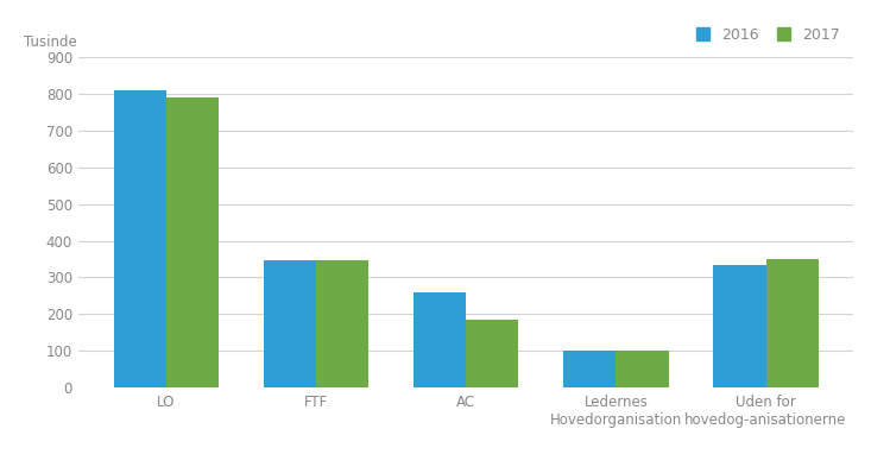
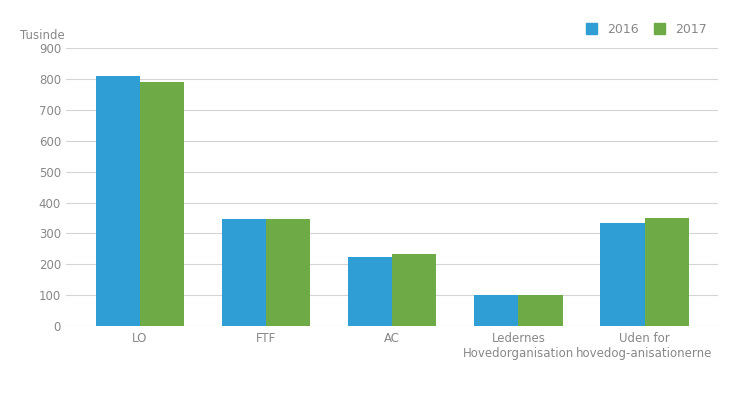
2016/AC: 260 -> 225
2017/AC: 185 -> 235
